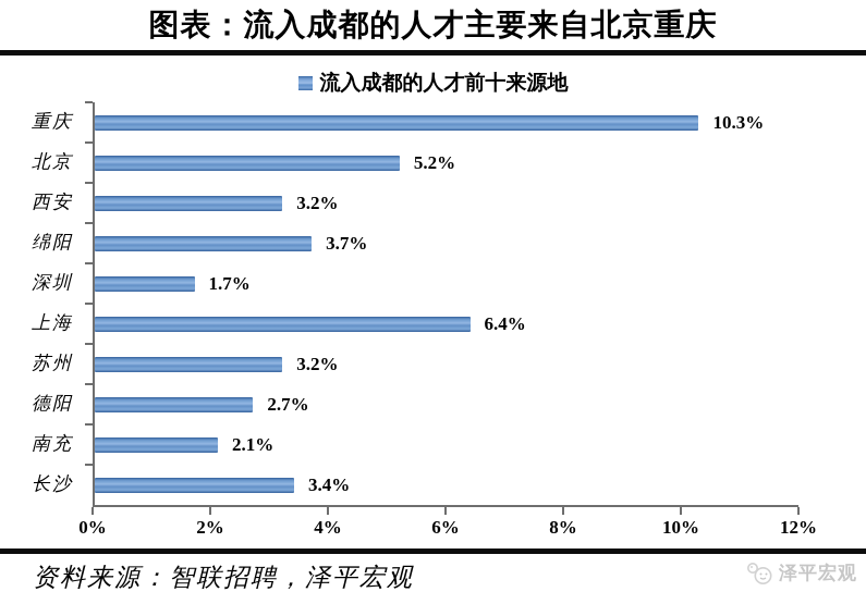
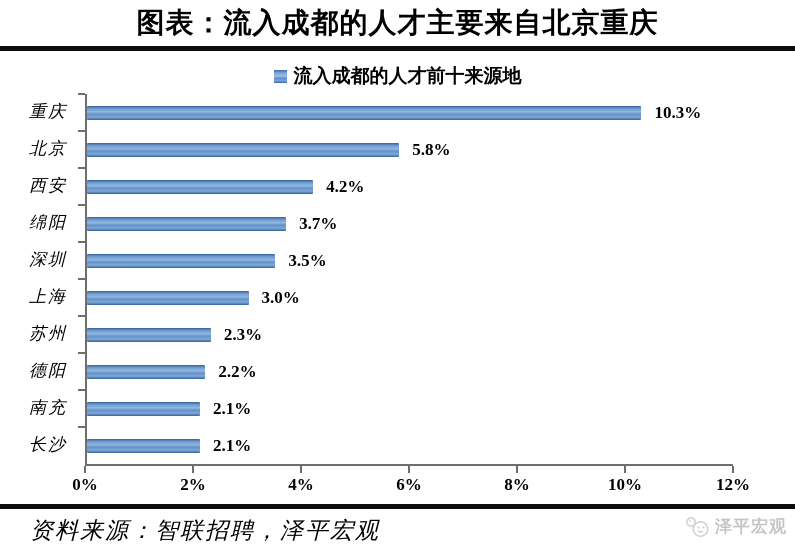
北京: 5.2% -> 5.8%
西安: 3.2% -> 4.2%
深圳: 1.7% -> 3.5%
上海: 6.4% -> 3.0%
苏州: 3.2% -> 2.3%
德阳: 2.7% -> 2.2%
长沙: 3.4% -> 2.1%
